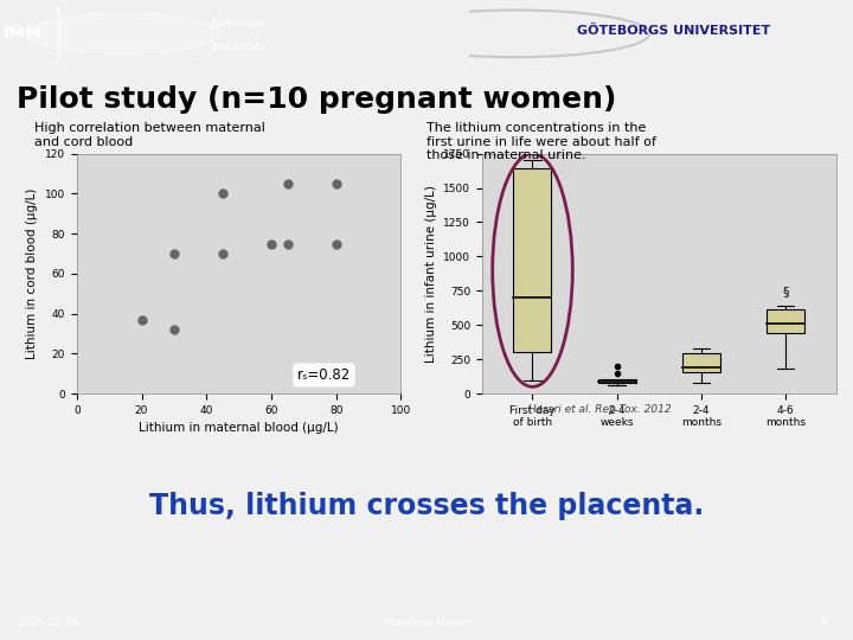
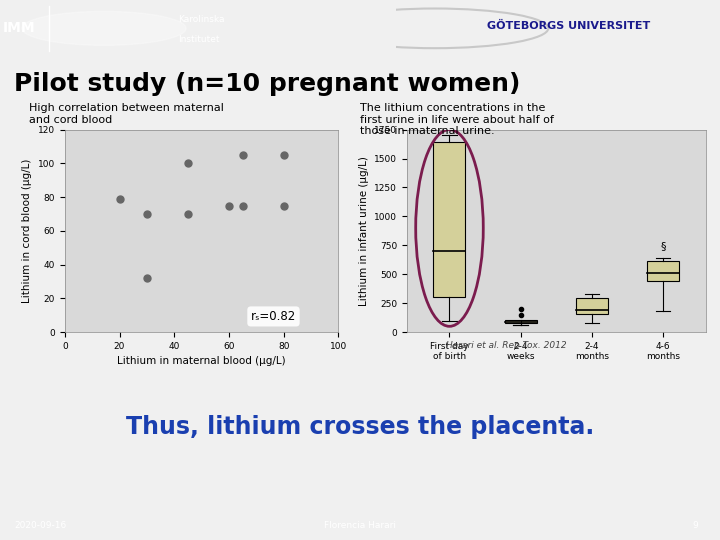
20: 37 -> 79
